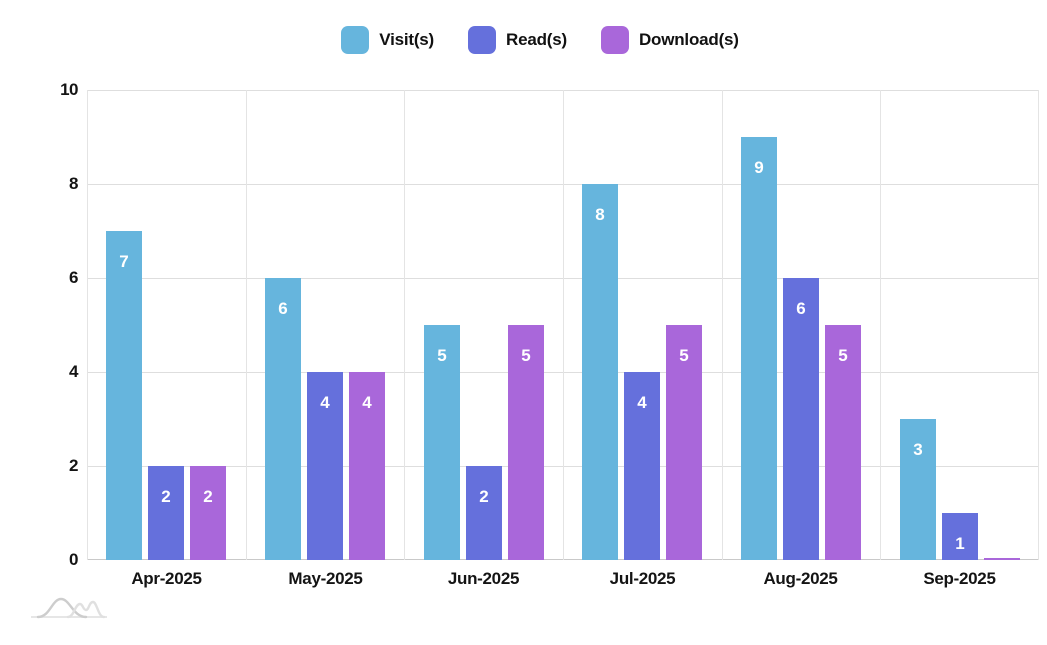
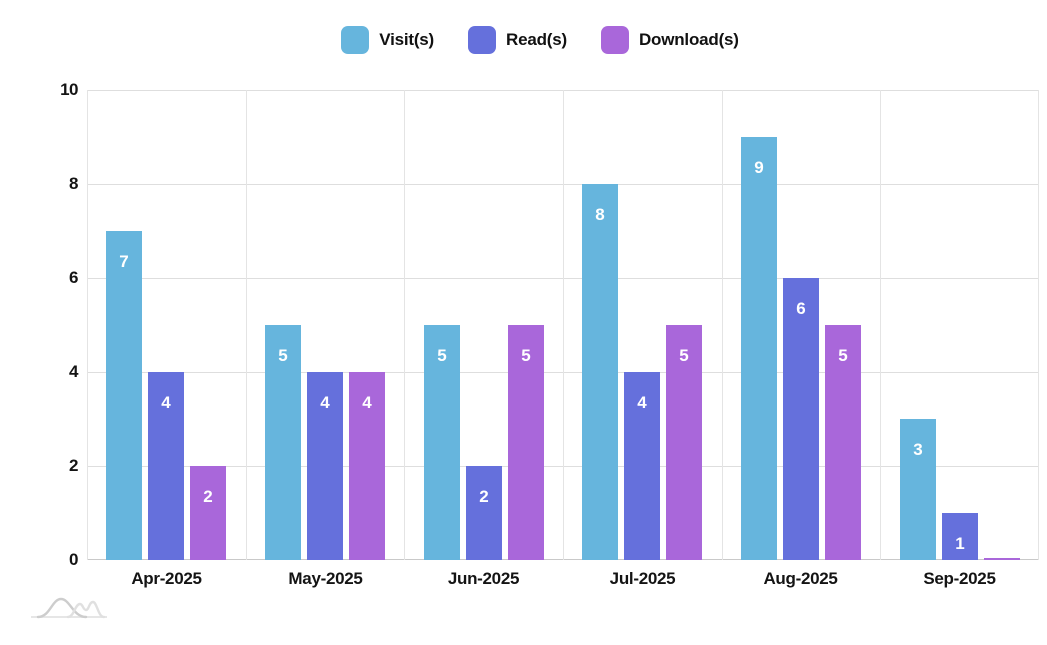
Read(s)/Apr-2025: 2 -> 4
Visit(s)/May-2025: 6 -> 5
